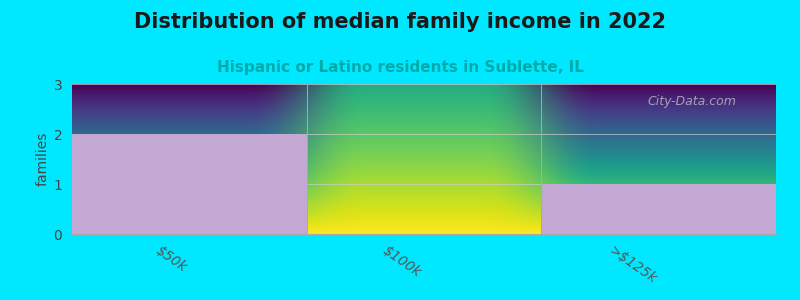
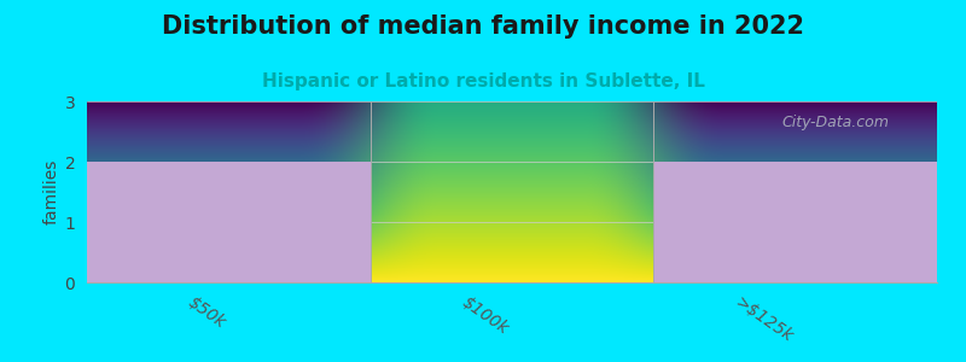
>$125k: 1 -> 2
